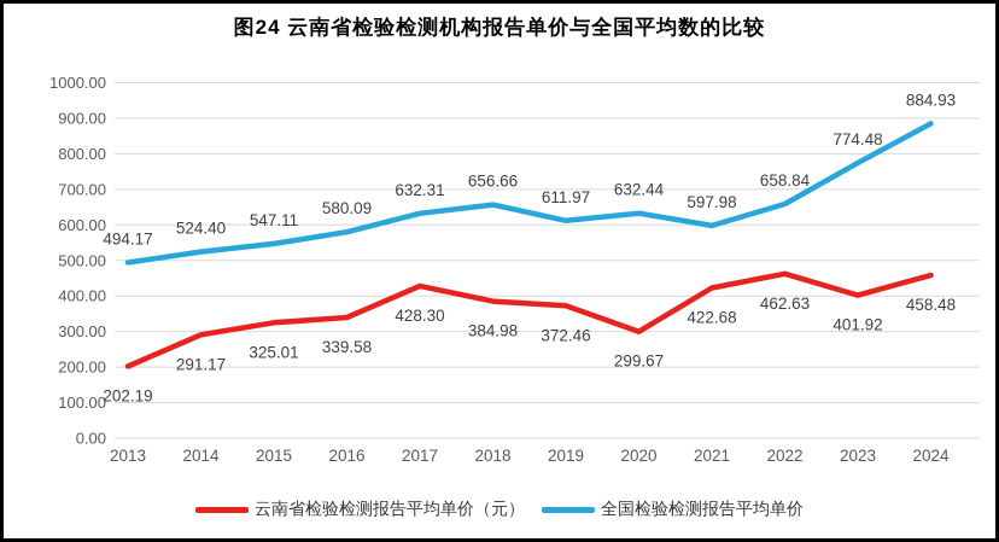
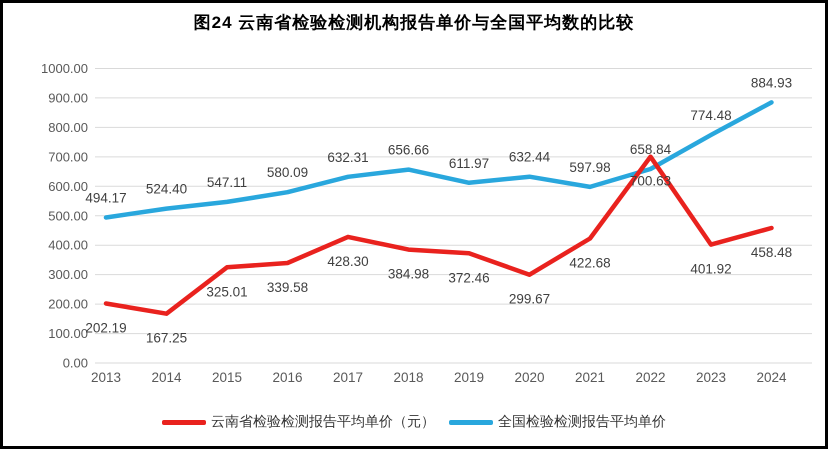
云南省检验检测报告平均单价（元）/2014: 291.17 -> 167.25
云南省检验检测报告平均单价（元）/2022: 462.63 -> 700.63
